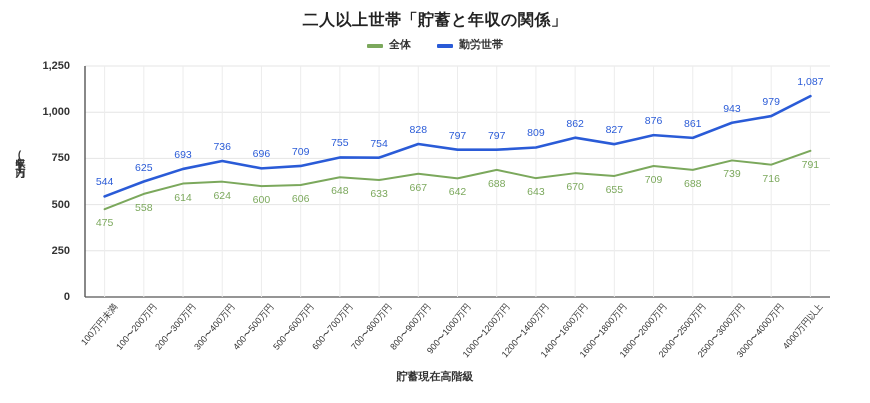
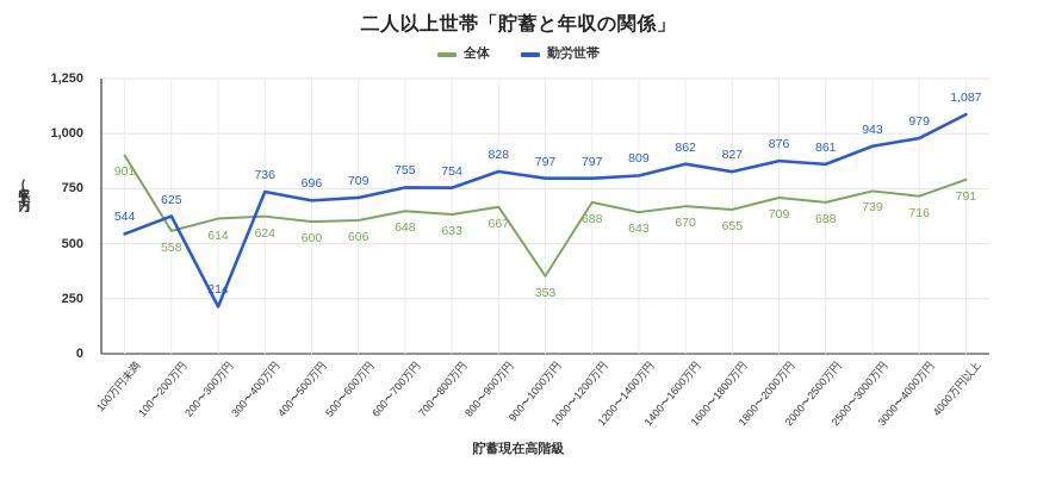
全体/100万円未満: 475 -> 901
勤労世帯/200〜300万円: 693 -> 214
全体/900〜1000万円: 642 -> 353
